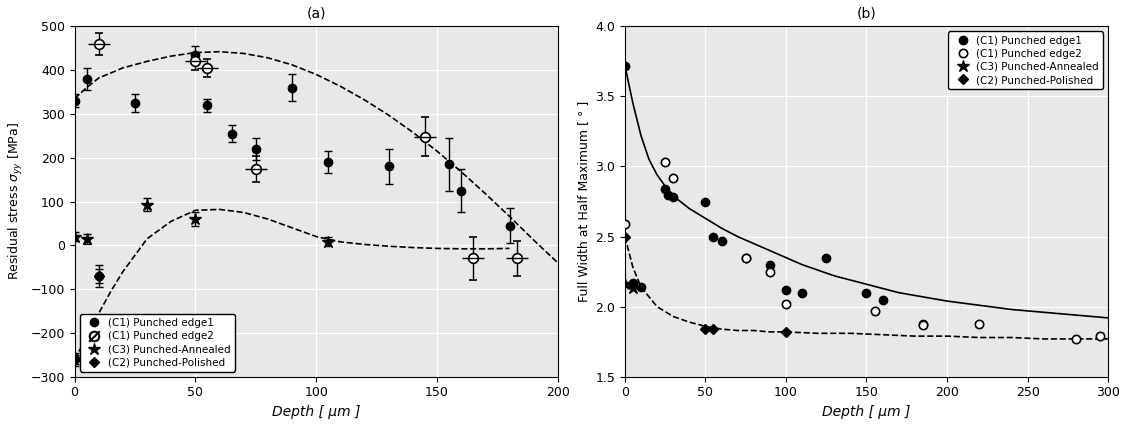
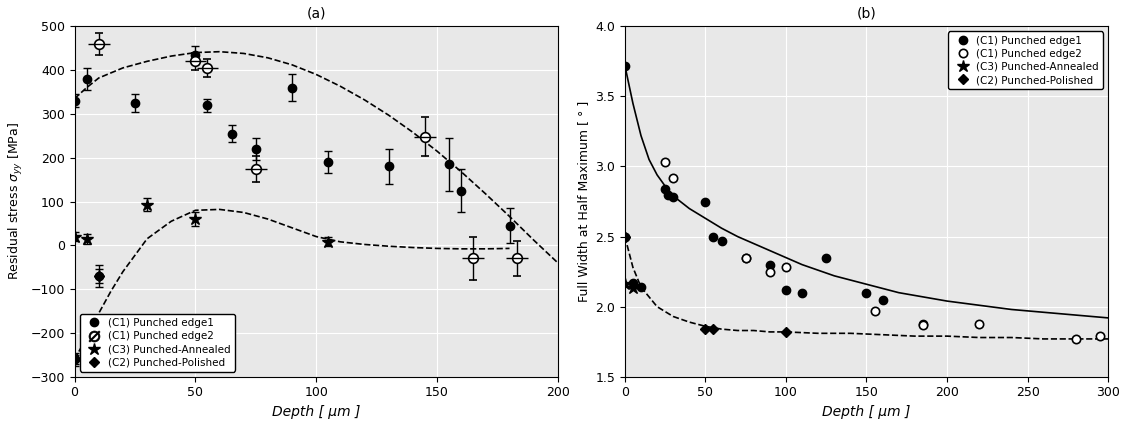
(b)/(C1) Punched edge2/0: 2.59 -> 2.50
(b)/(C1) Punched edge2/100: 2.02 -> 2.28
